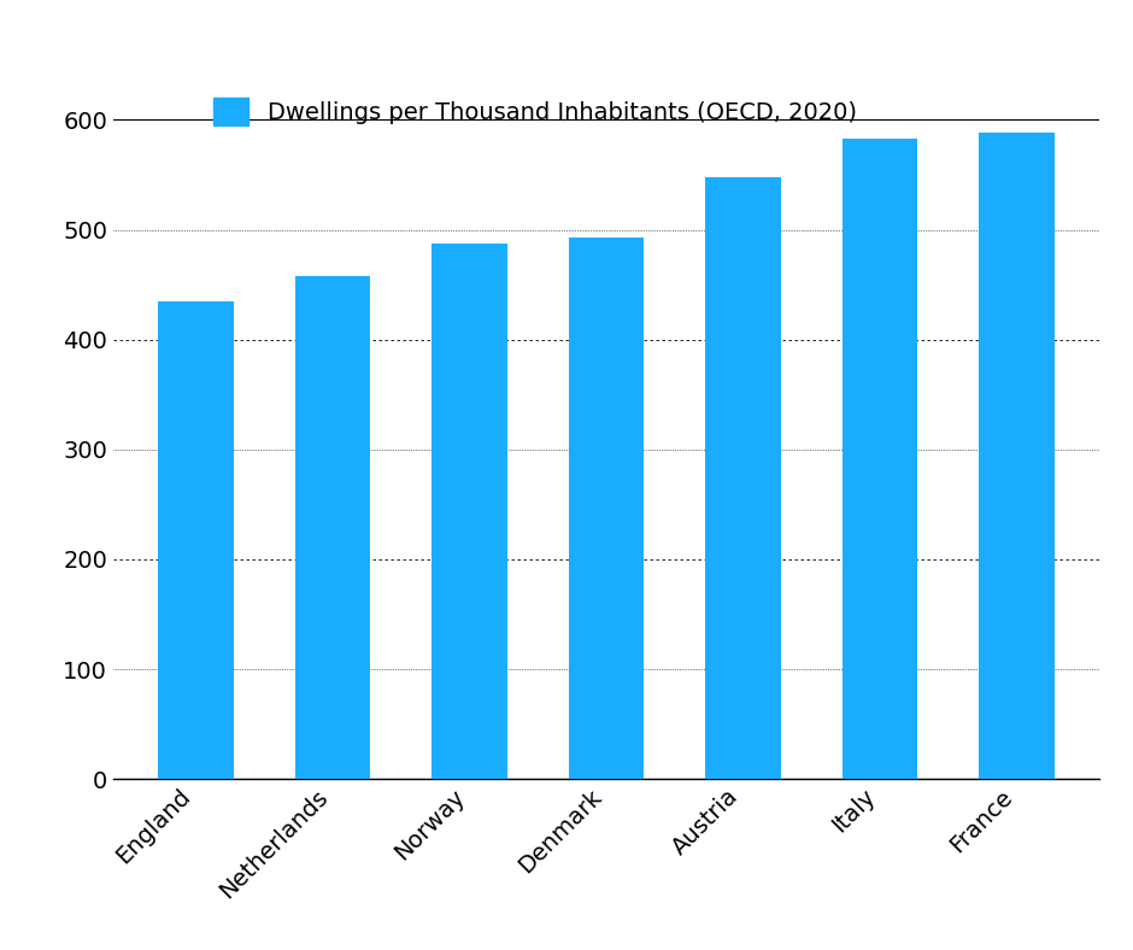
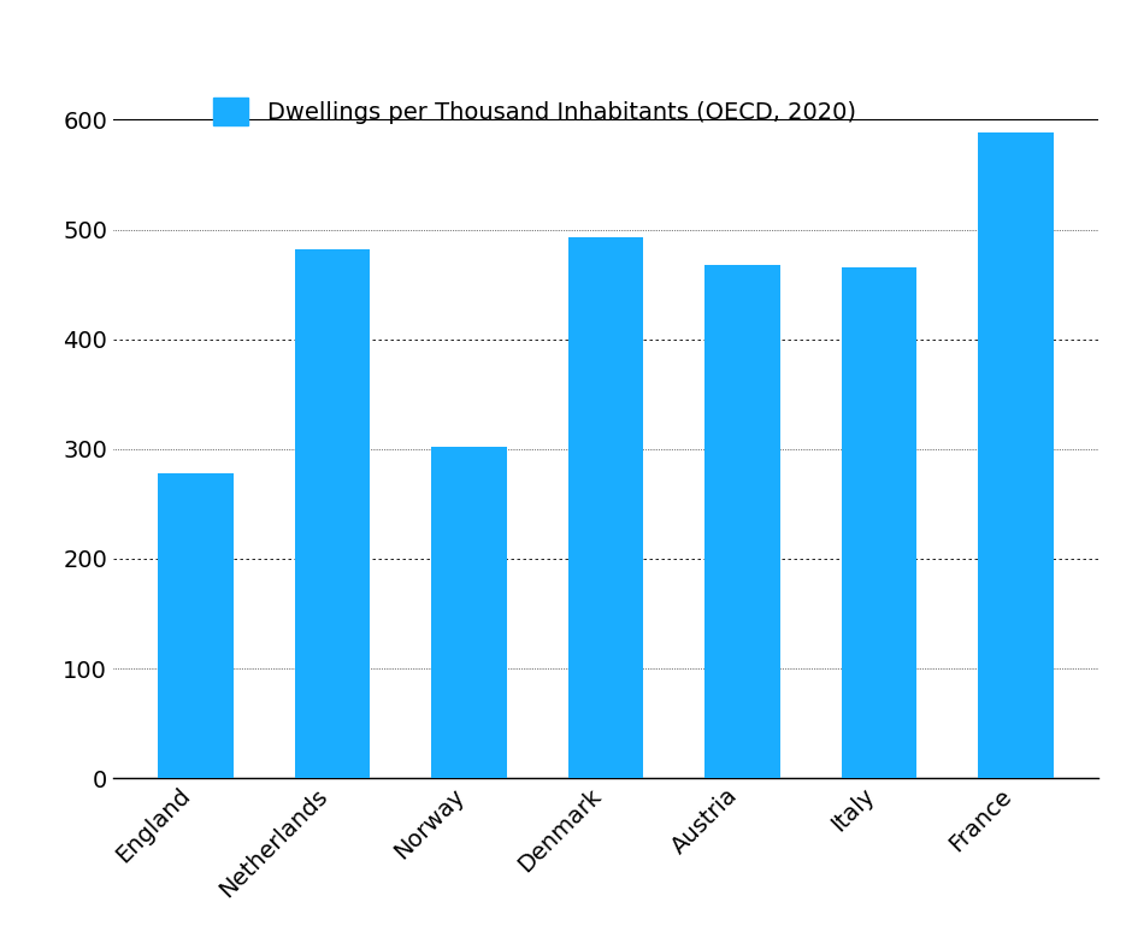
England: 435 -> 278
Netherlands: 458 -> 482
Norway: 487 -> 302
Austria: 548 -> 468
Italy: 583 -> 466
